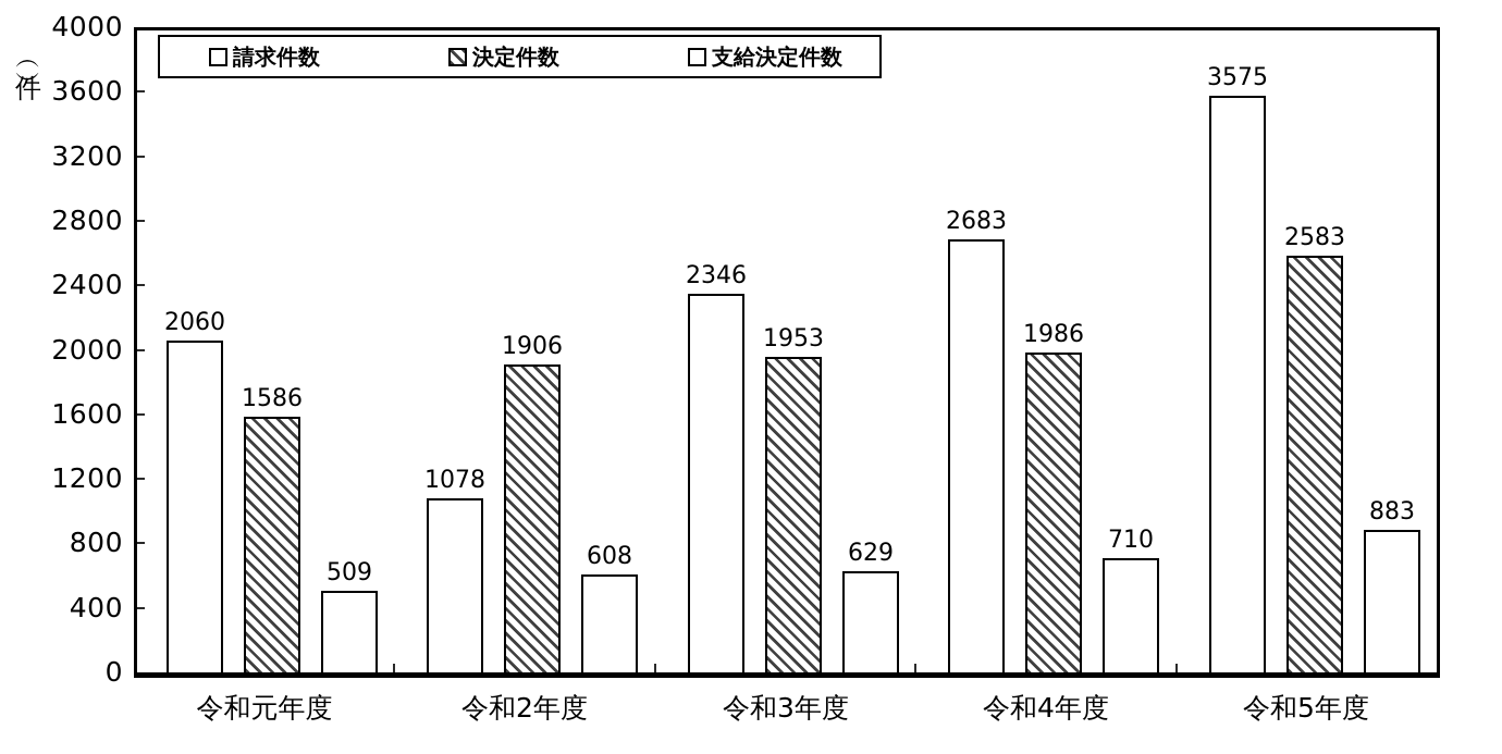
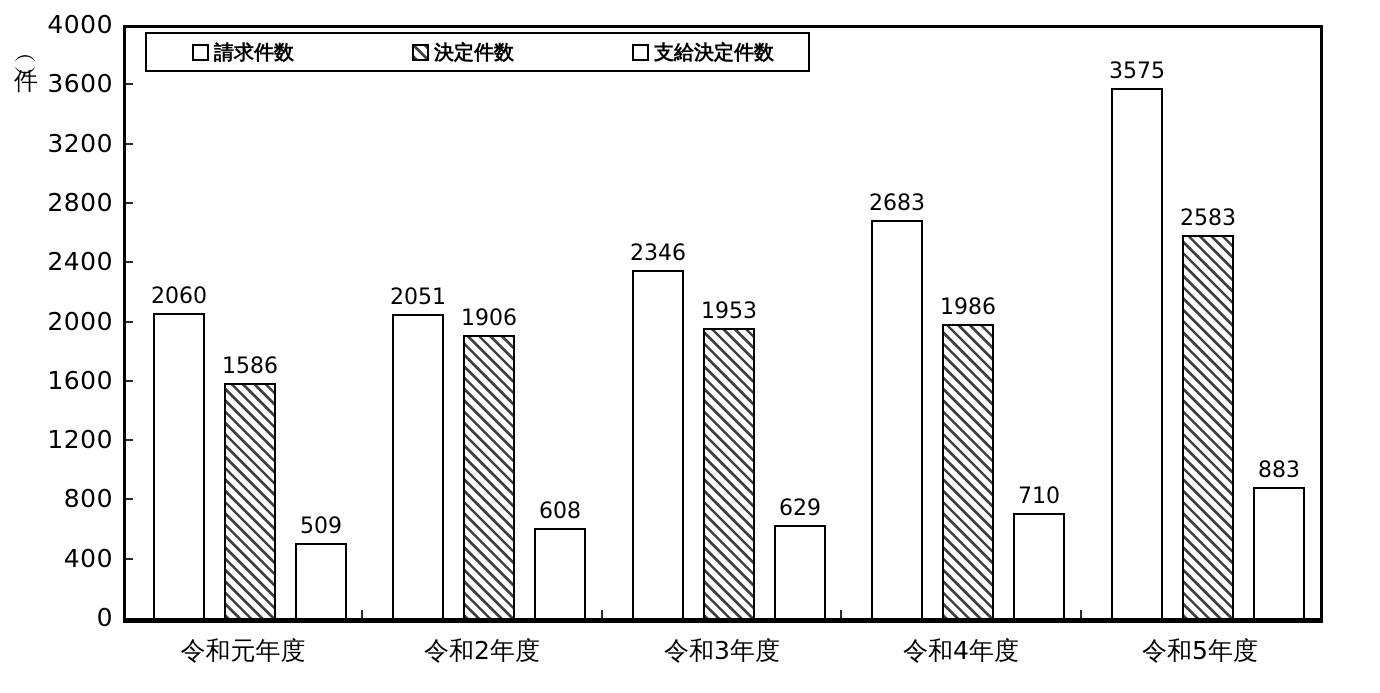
請求件数/令和2年度: 1078 -> 2051
